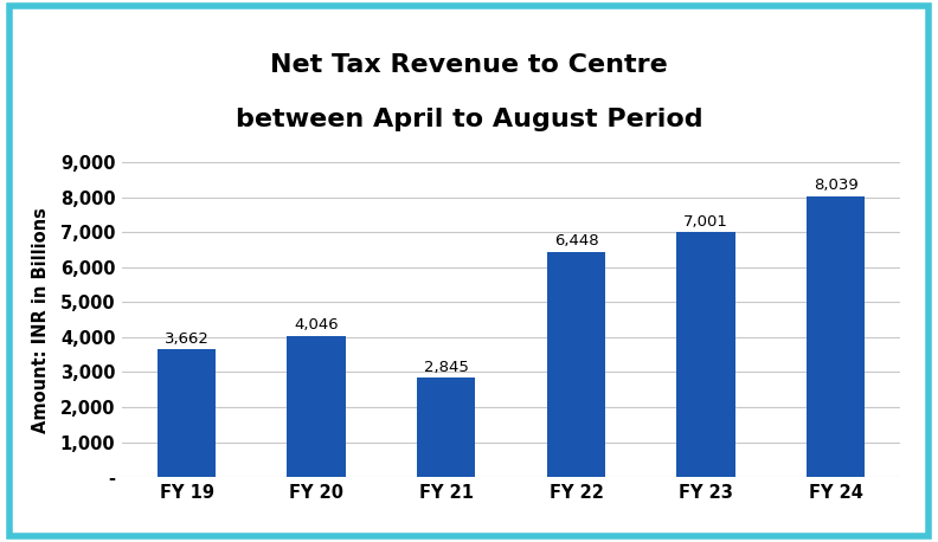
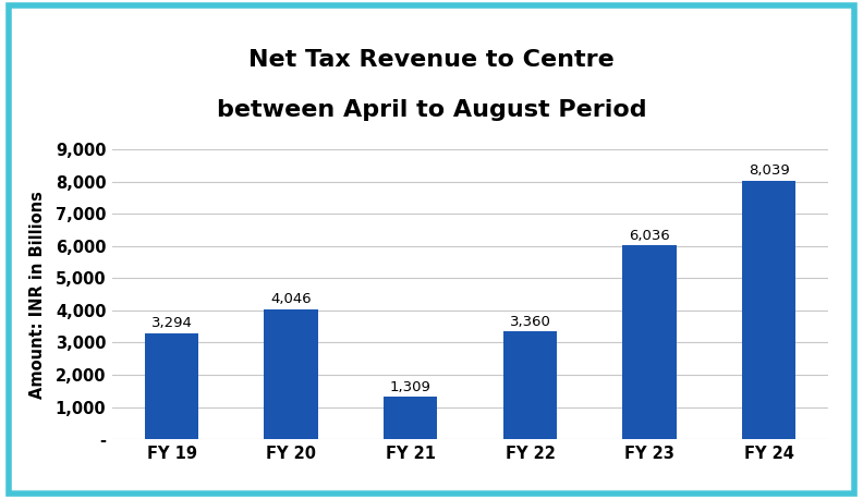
FY 19: 3,662 -> 3,294
FY 21: 2,845 -> 1,309
FY 22: 6,448 -> 3,360
FY 23: 7,001 -> 6,036
